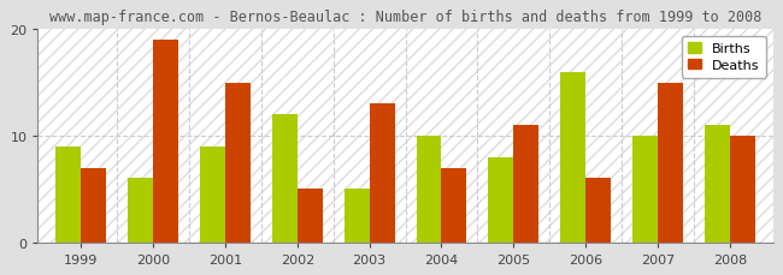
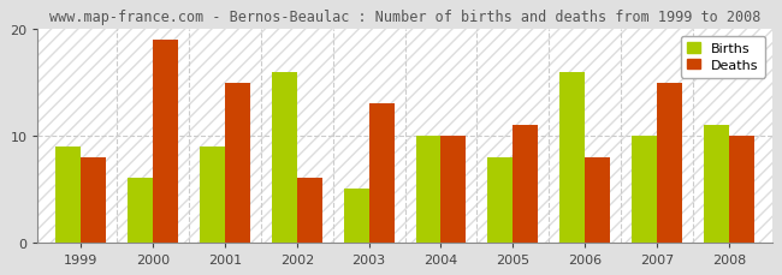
Deaths/1999: 7 -> 8
Births/2002: 12 -> 16
Deaths/2002: 5 -> 6
Deaths/2004: 7 -> 10
Deaths/2006: 6 -> 8
